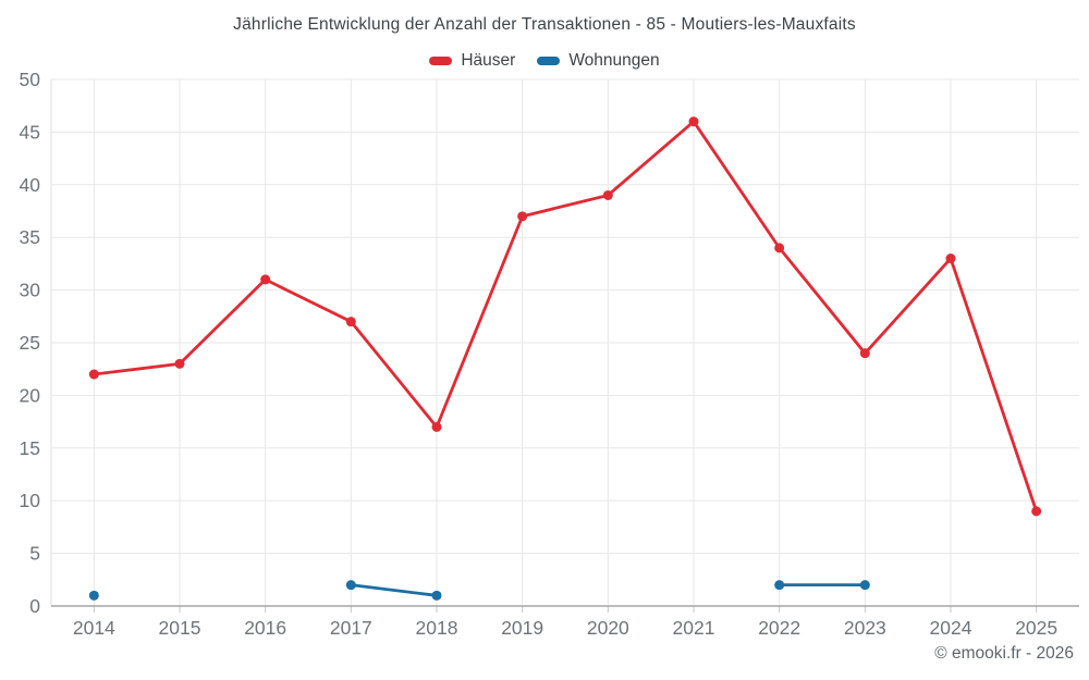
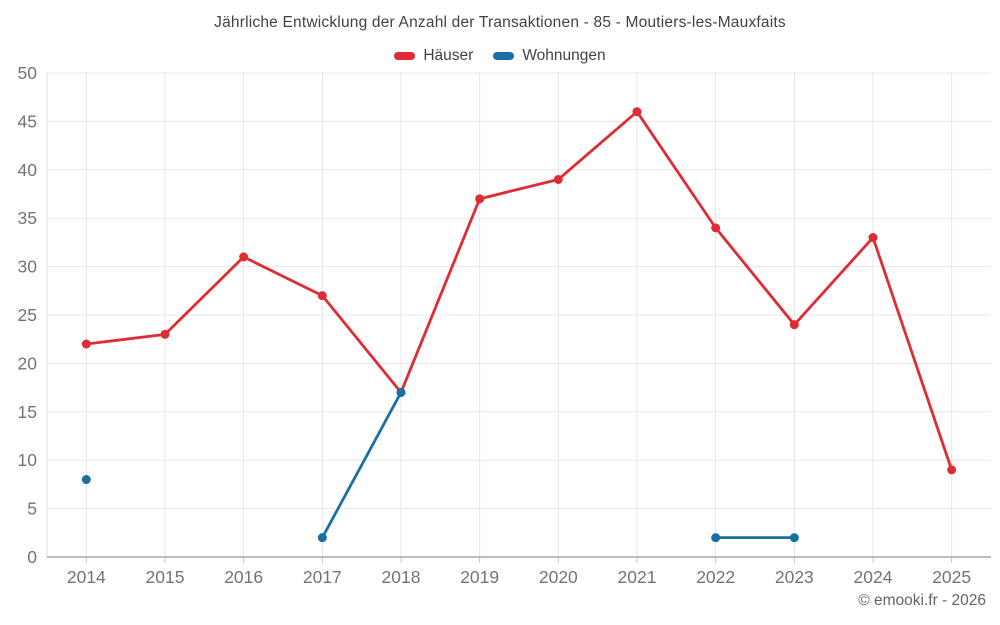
Wohnungen/2014: 1 -> 8
Wohnungen/2018: 1 -> 17
